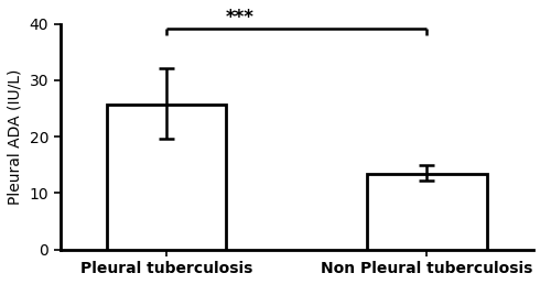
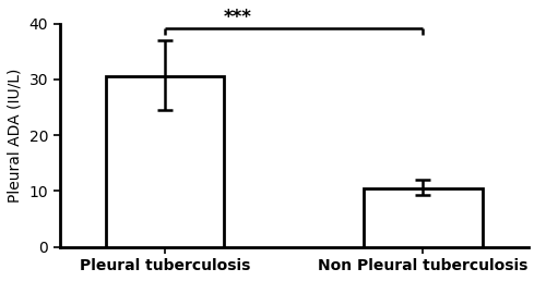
Pleural tuberculosis: 25.6 -> 30.5
Non Pleural tuberculosis: 13.4 -> 10.5
